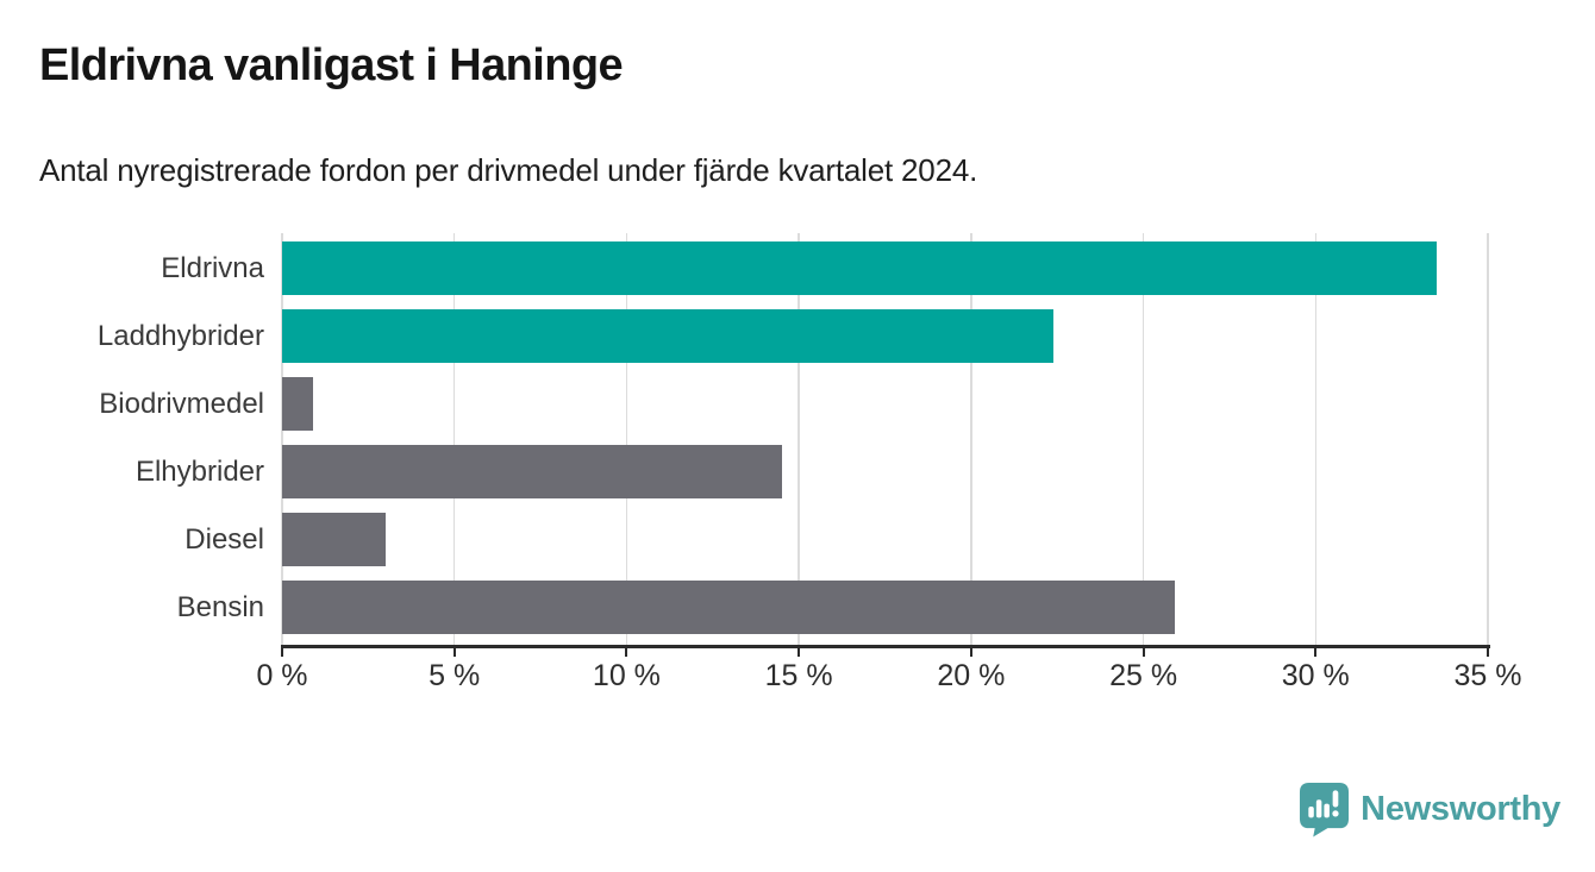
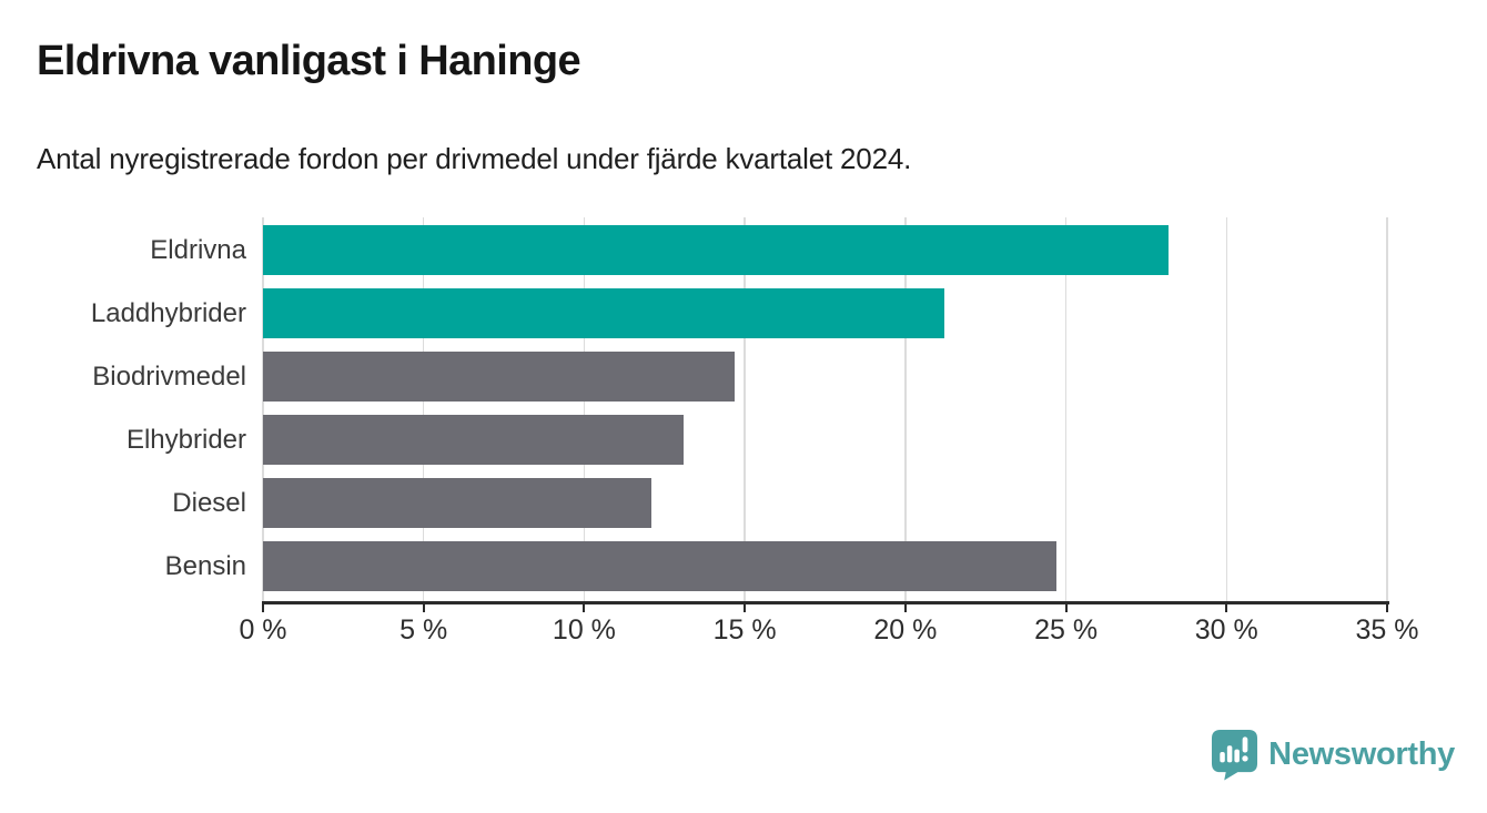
Eldrivna: 33.5% -> 28.2%
Laddhybrider: 22.4% -> 21.2%
Biodrivmedel: 0.9% -> 14.7%
Elhybrider: 14.5% -> 13.1%
Diesel: 3.0% -> 12.1%
Bensin: 25.9% -> 24.7%
